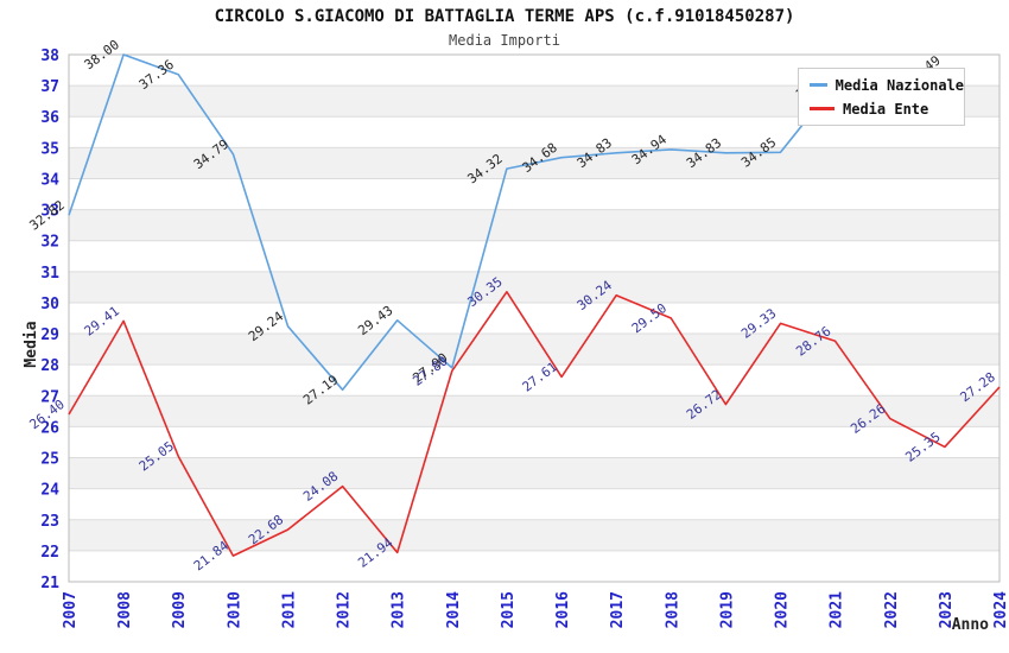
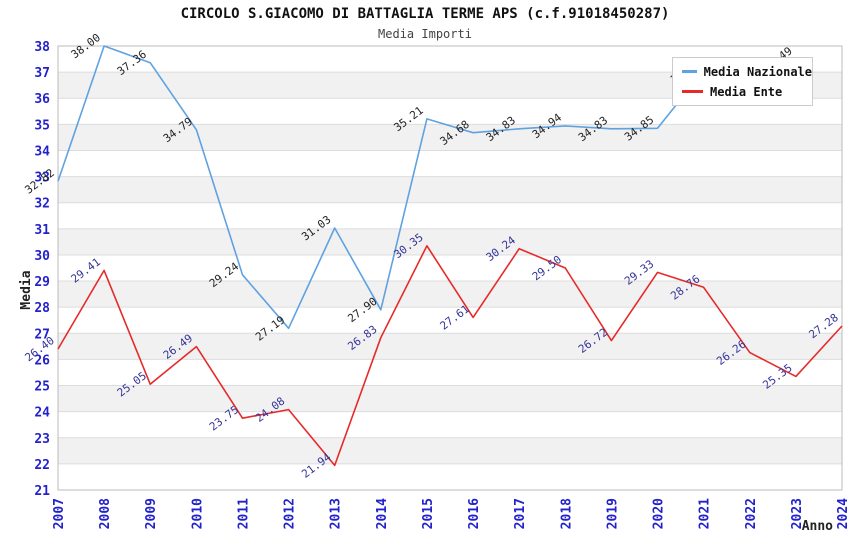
Media Ente/2010: 21.84 -> 26.49
Media Ente/2011: 22.68 -> 23.75
Media Nazionale/2013: 29.43 -> 31.03
Media Ente/2014: 27.80 -> 26.83
Media Nazionale/2015: 34.32 -> 35.21
